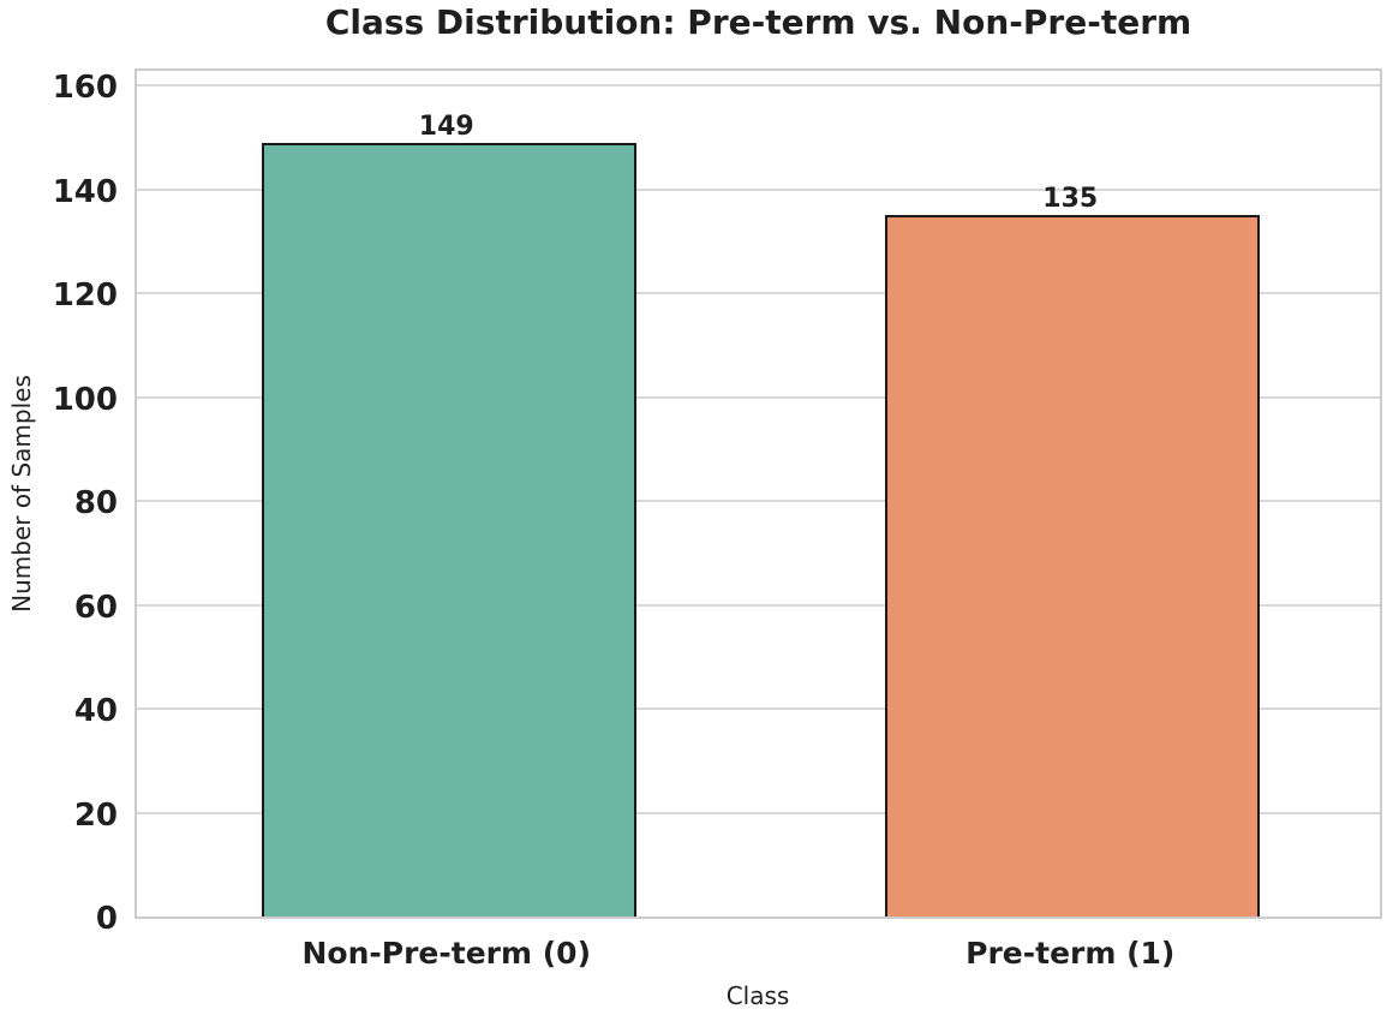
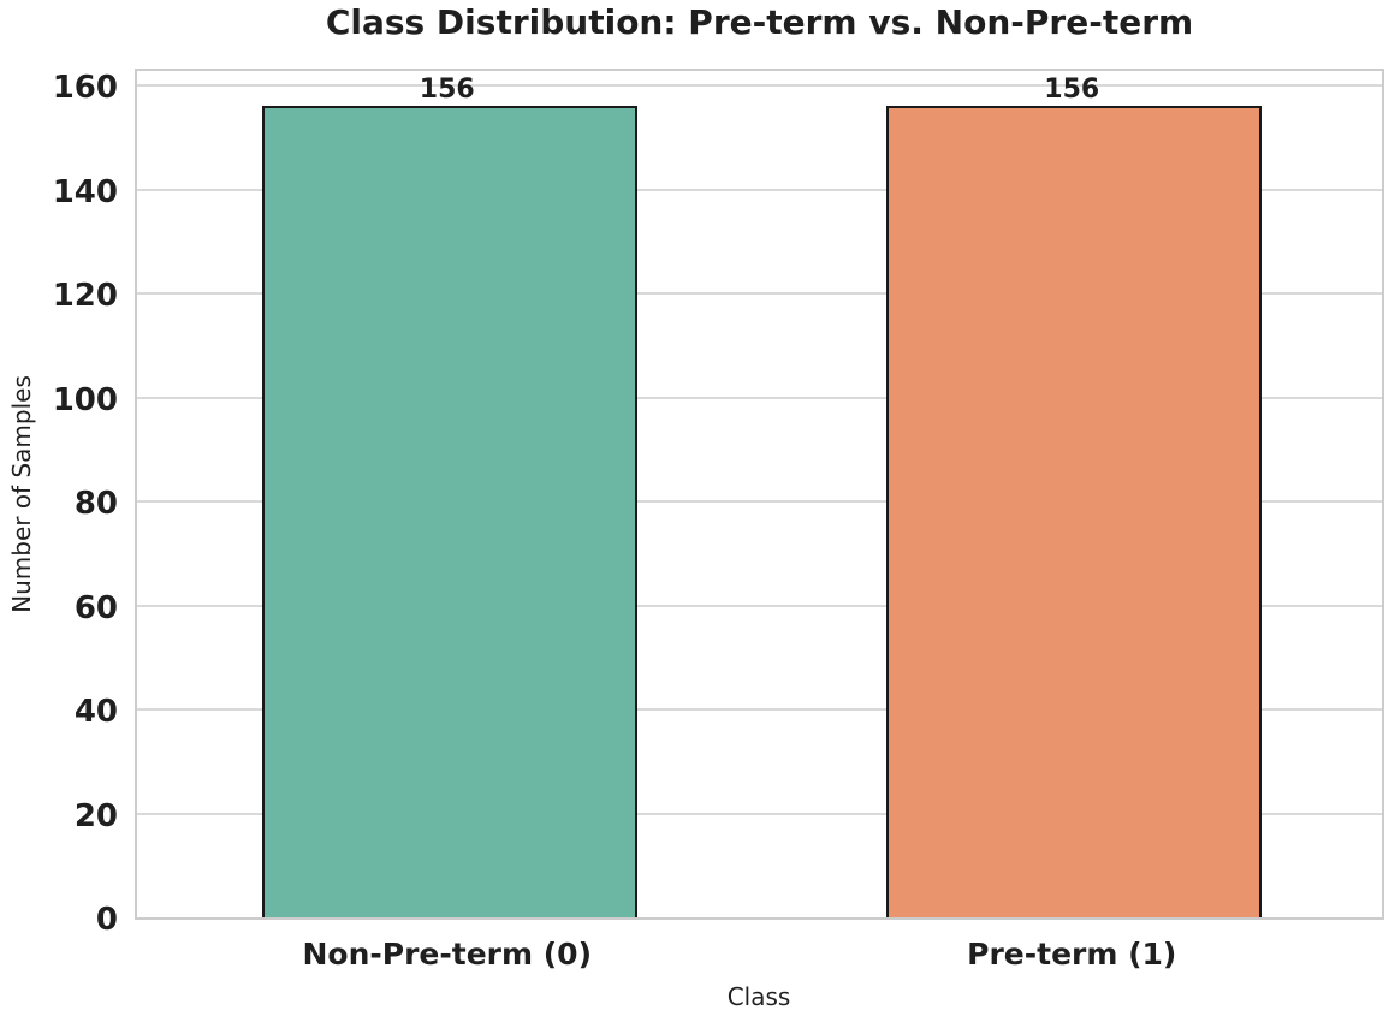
Non-Pre-term (0): 149 -> 156
Pre-term (1): 135 -> 156
